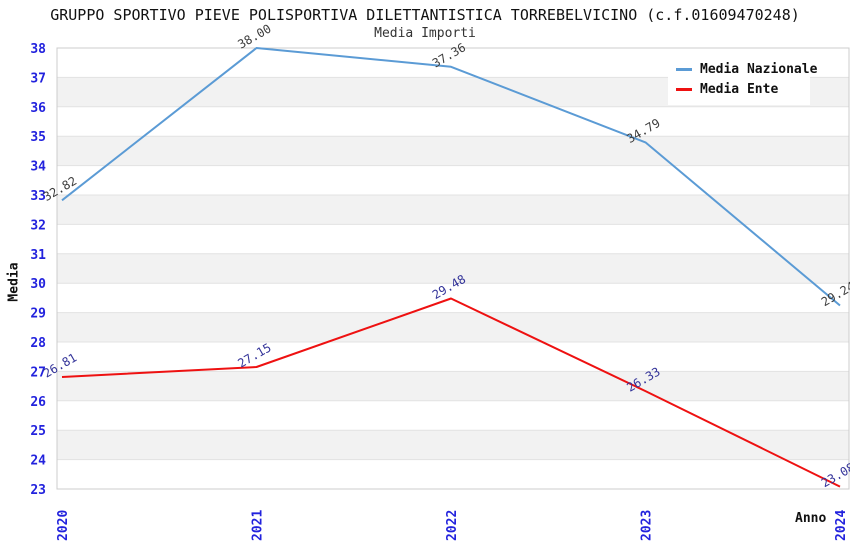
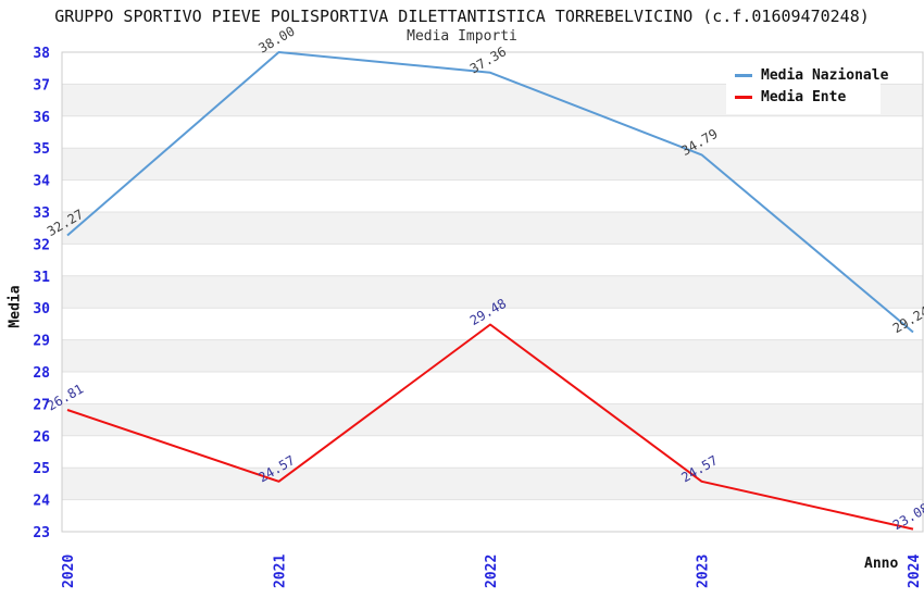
Media Nazionale/2020: 32.82 -> 32.27
Media Ente/2021: 27.15 -> 24.57
Media Ente/2023: 26.33 -> 24.57
